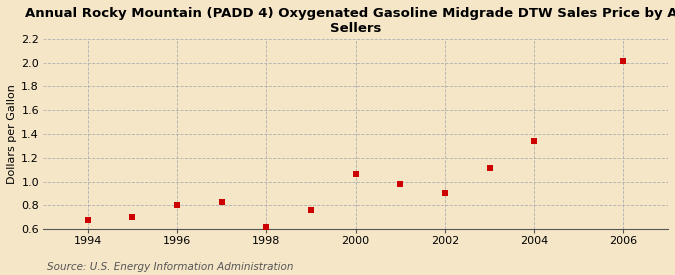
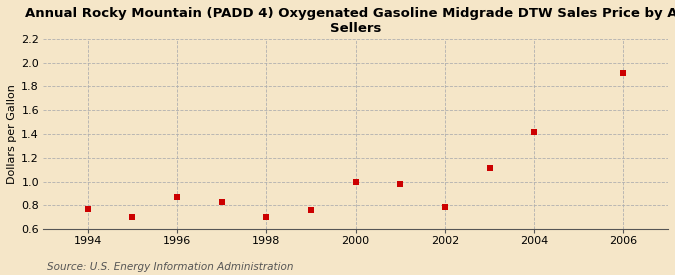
1994: 0.68 -> 0.77
1996: 0.80 -> 0.87
1998: 0.62 -> 0.70
2000: 1.06 -> 1.00
2002: 0.90 -> 0.79
2004: 1.34 -> 1.42
2006: 2.01 -> 1.91
